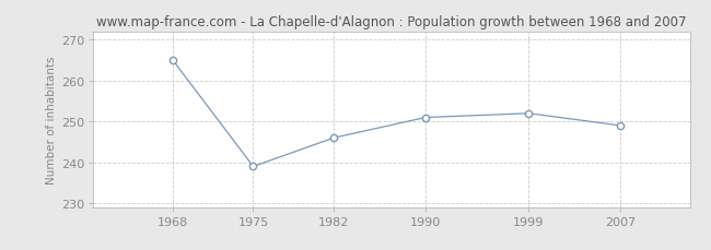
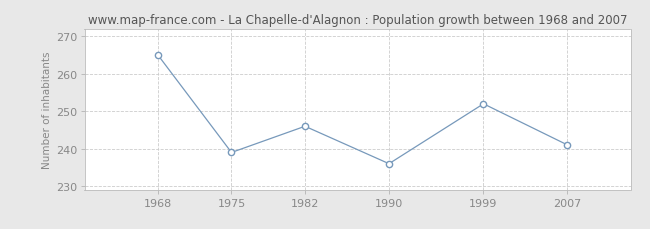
1990: 251 -> 236
2007: 249 -> 241
